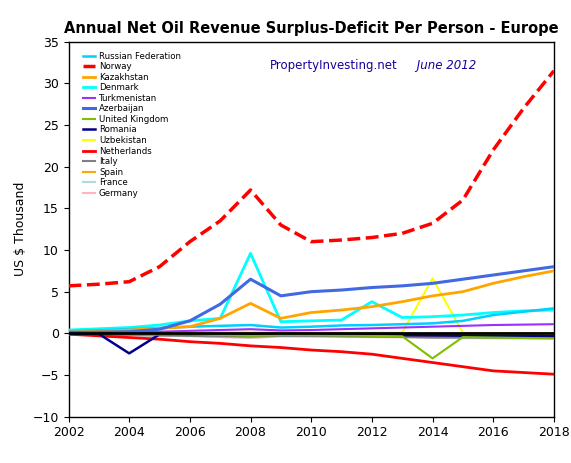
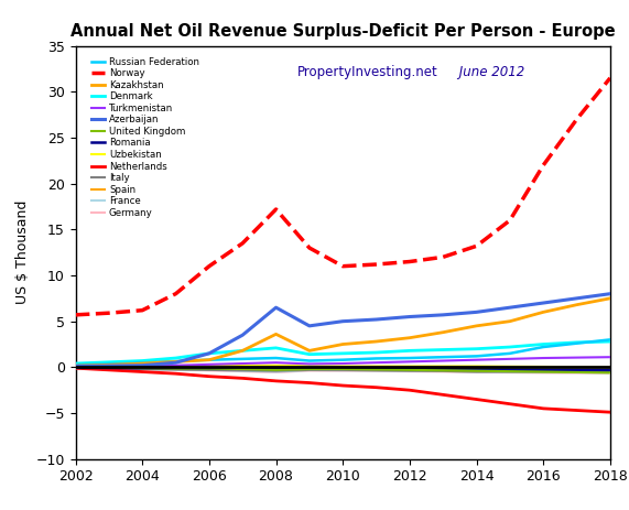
Romania/2004: -2.4 -> -0.1
Denmark/2008: 9.6 -> 2.1
Denmark/2012: 3.8 -> 1.8
United Kingdom/2014: -3.0 -> -0.4
Uzbekistan/2014: 6.6 -> 0.1
